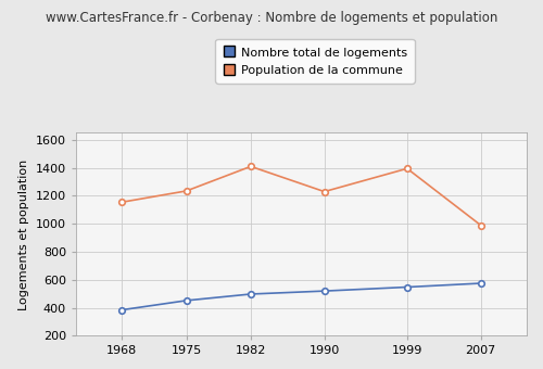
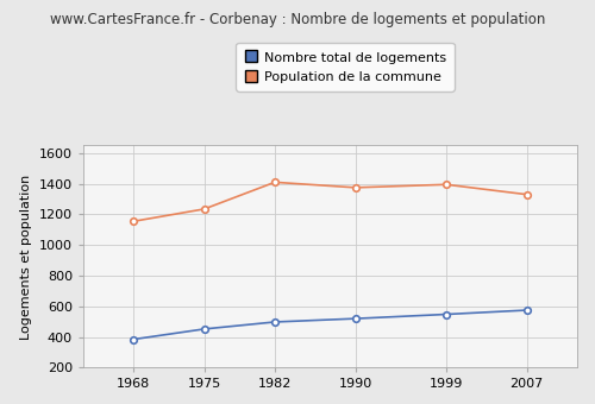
Population de la commune/1990: 1230 -> 1380
Population de la commune/2007: 990 -> 1330
